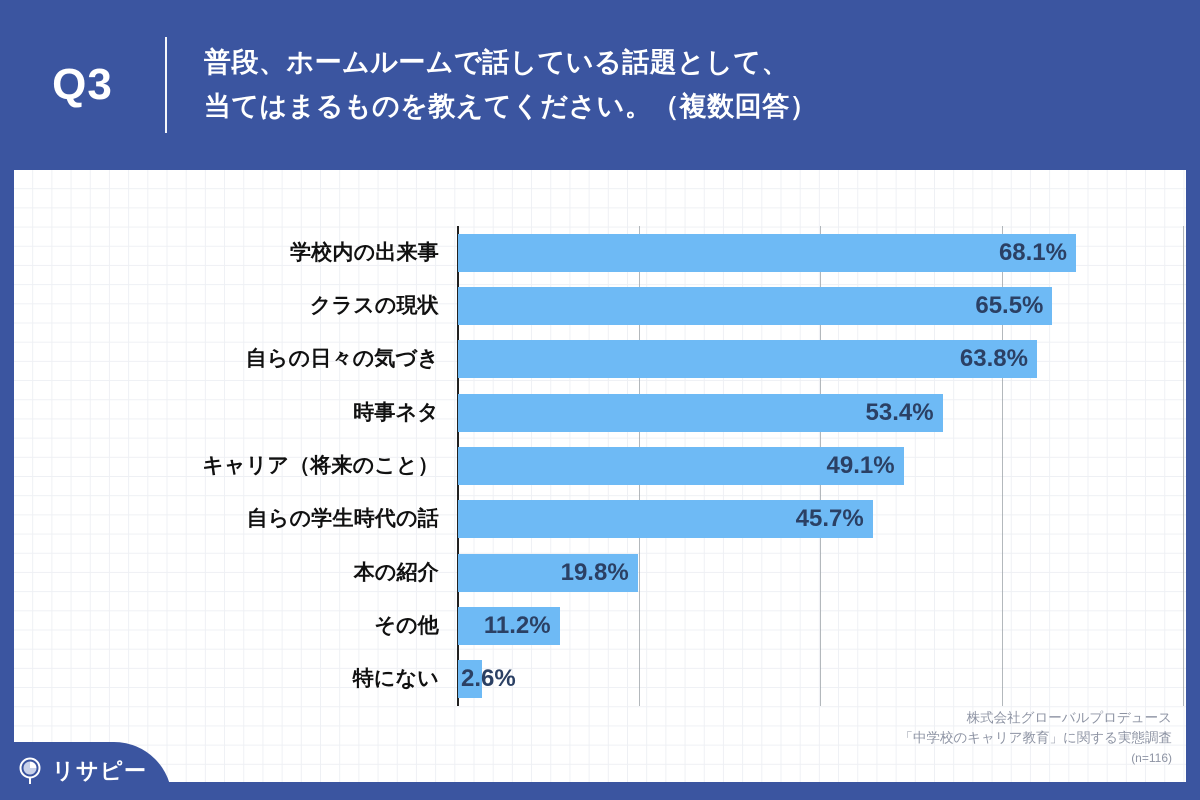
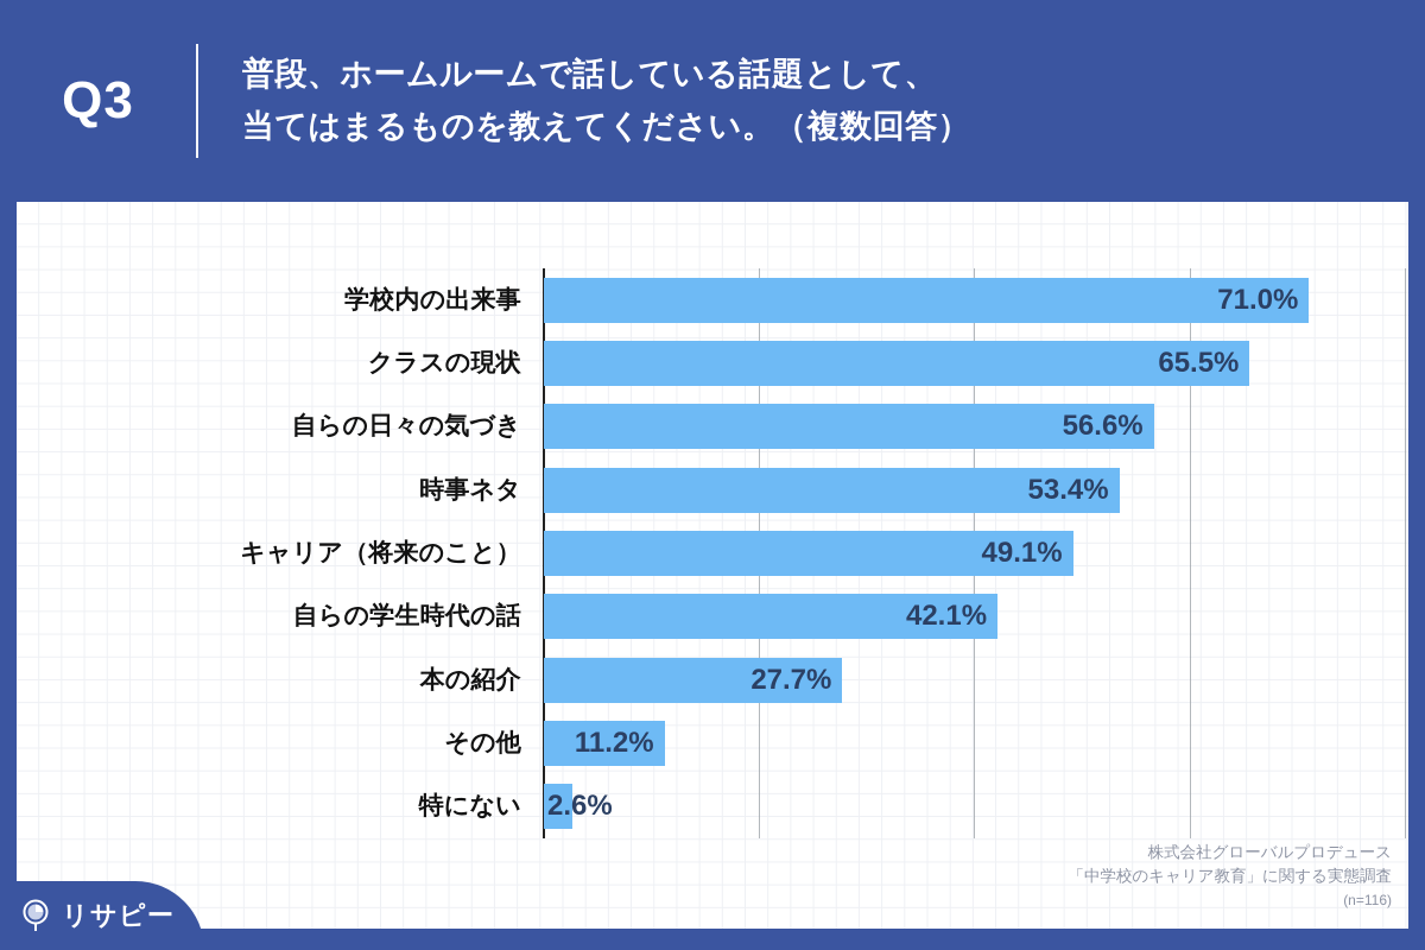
学校内の出来事: 68.1% -> 71.0%
自らの日々の気づき: 63.8% -> 56.6%
自らの学生時代の話: 45.7% -> 42.1%
本の紹介: 19.8% -> 27.7%
